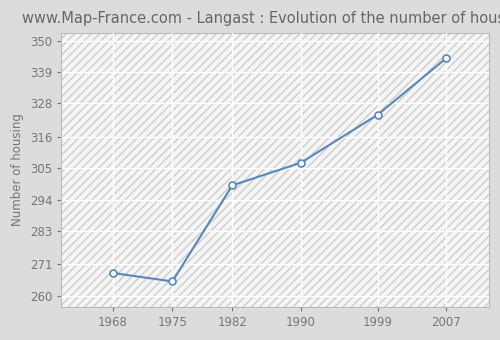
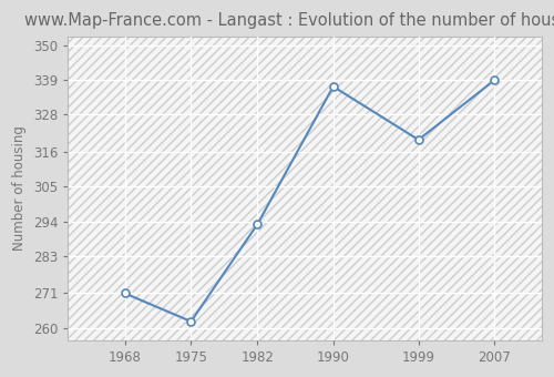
1968: 268 -> 271
1975: 265 -> 262
1982: 299 -> 293
1990: 307 -> 337
1999: 324 -> 320
2007: 344 -> 339
